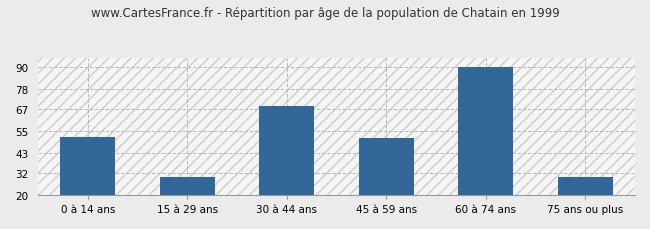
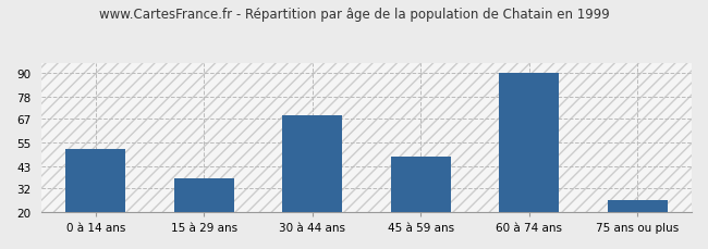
15 à 29 ans: 30 -> 37
45 à 59 ans: 51 -> 48
75 ans ou plus: 30 -> 26
